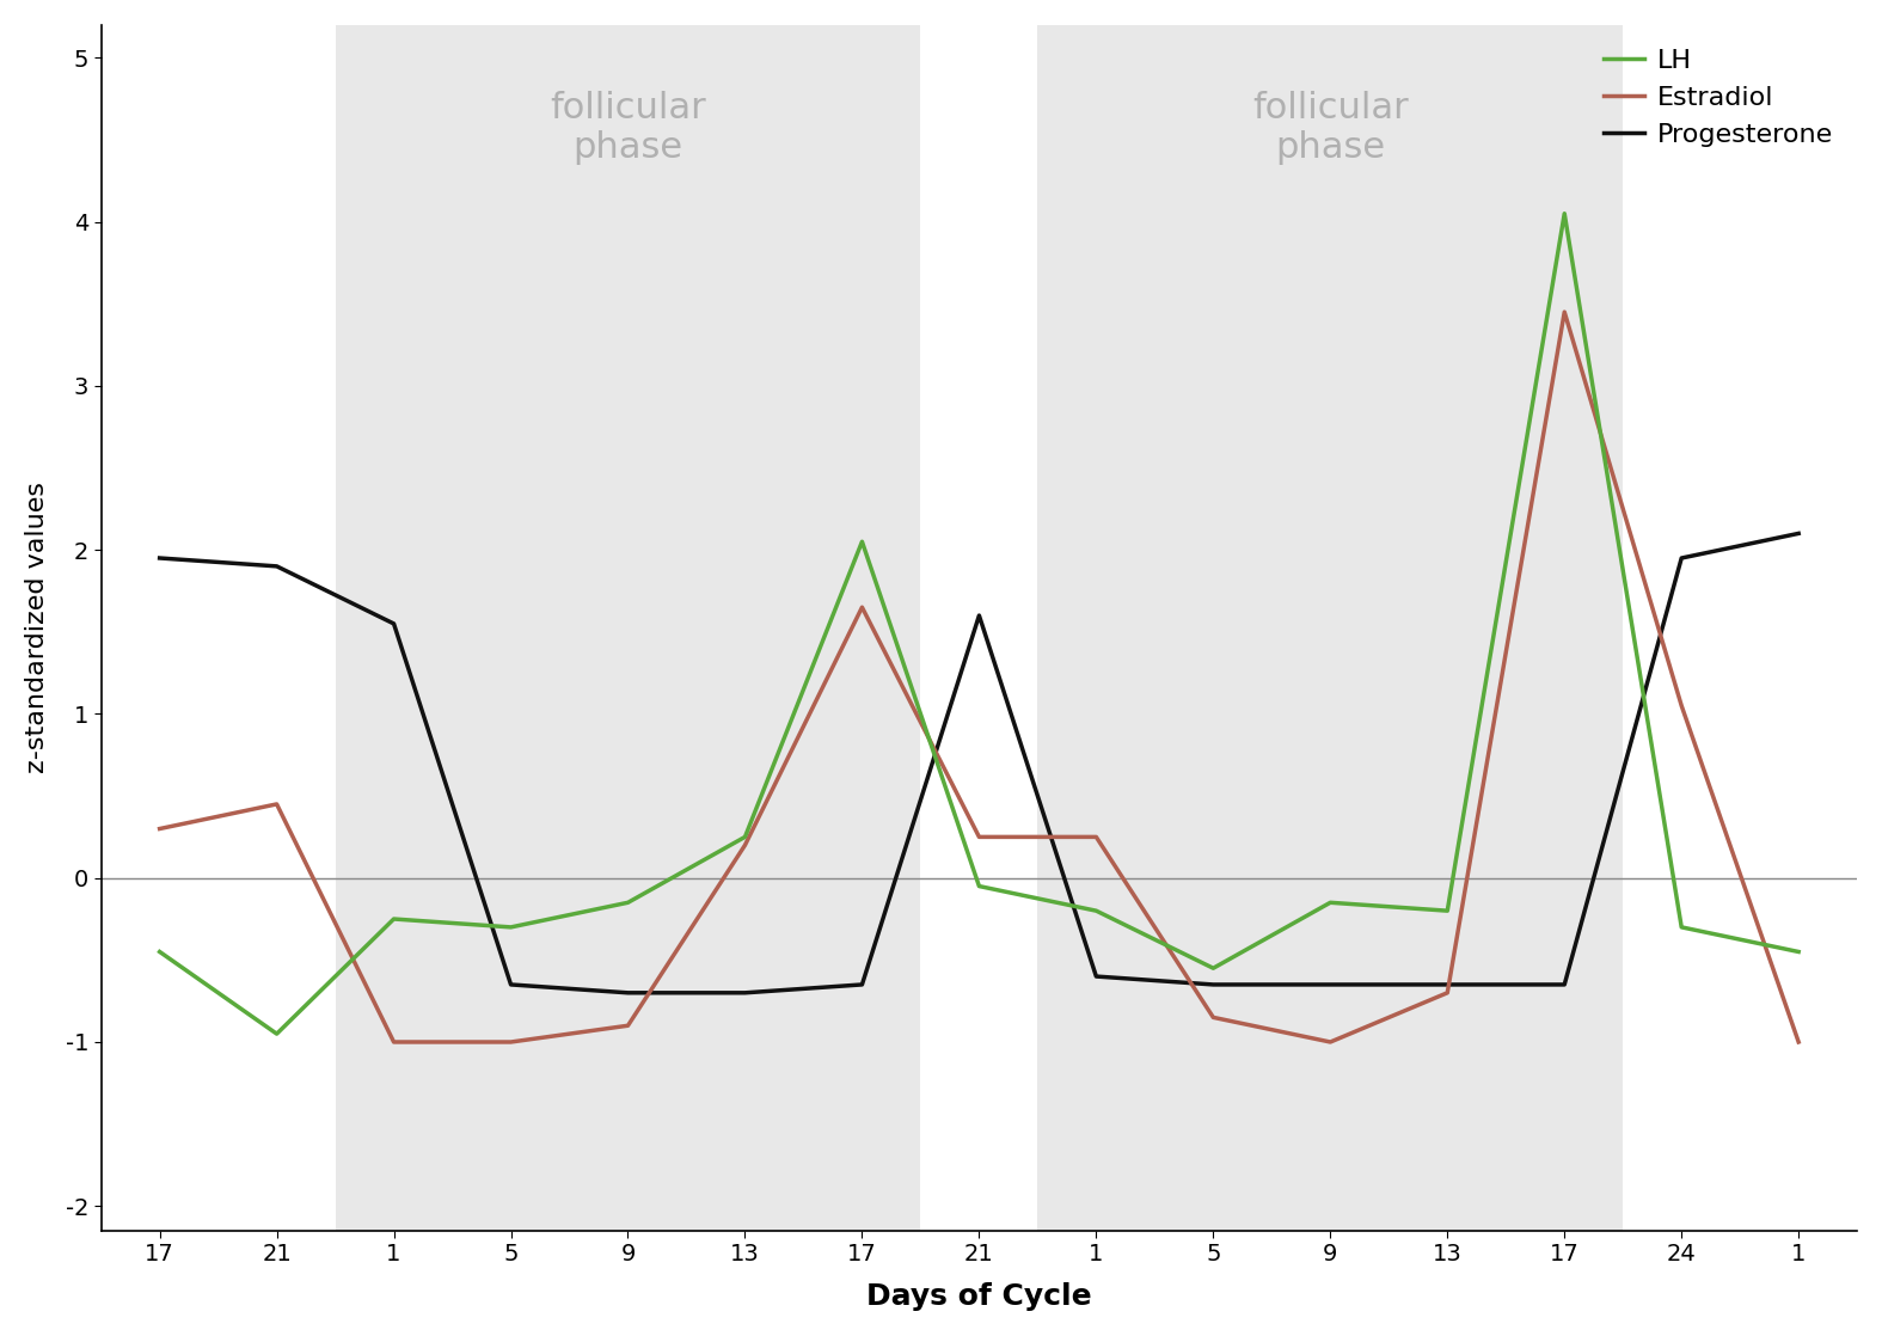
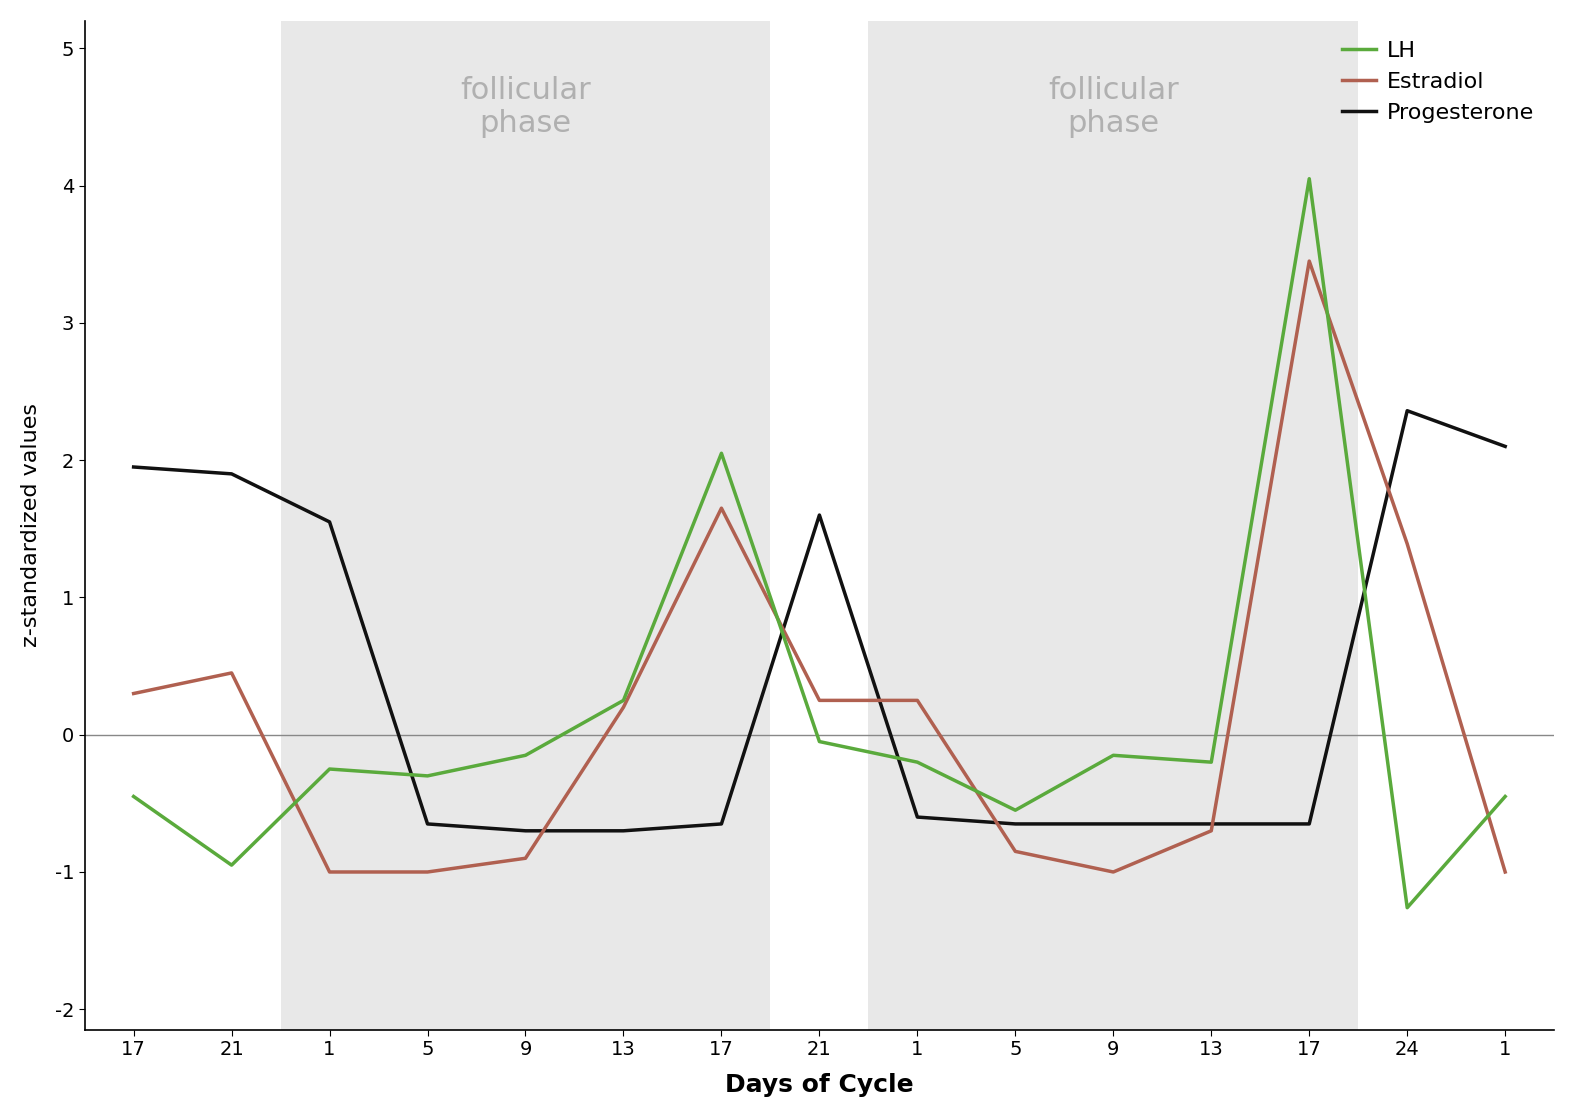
LH/24: -0.30 -> -1.26
Estradiol/24: 1.05 -> 1.39
Progesterone/24: 1.95 -> 2.36
